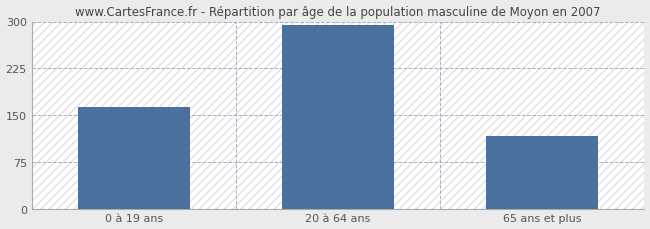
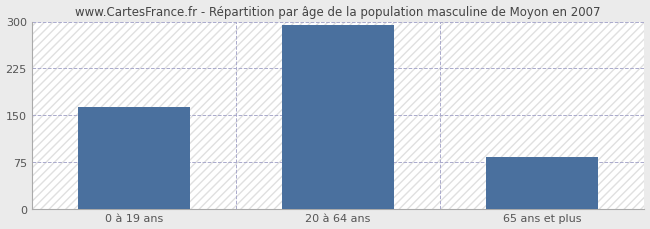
65 ans et plus: 116 -> 82
